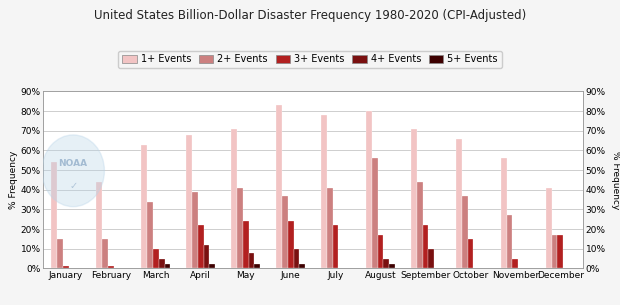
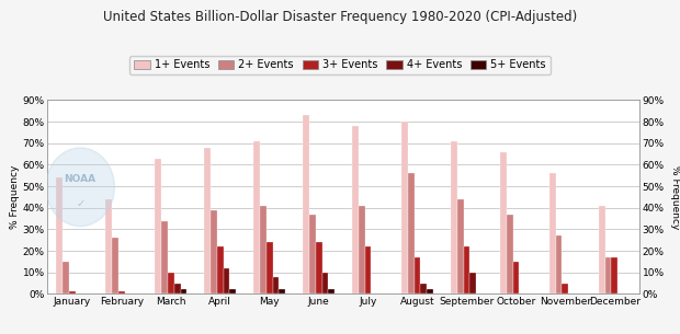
2+ Events/February: 15% -> 26%
